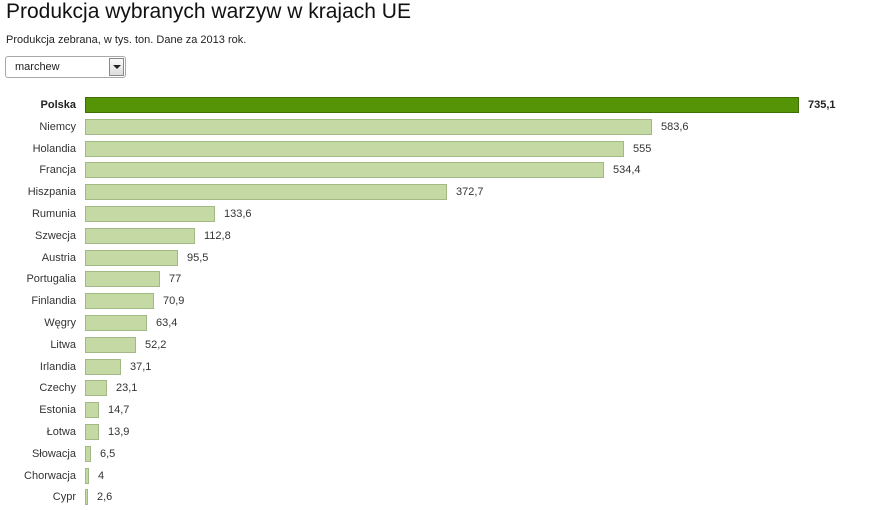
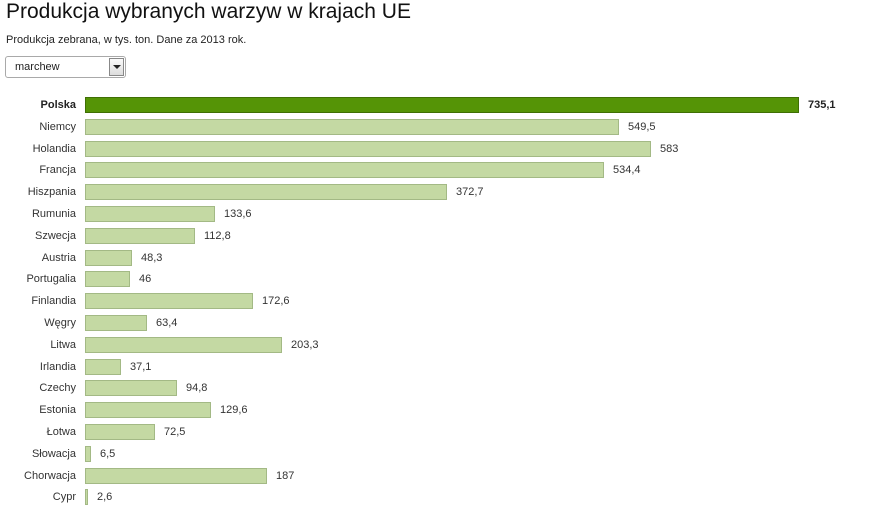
Niemcy: 583,6 -> 549,5
Holandia: 555 -> 583
Austria: 95,5 -> 48,3
Portugalia: 77 -> 46
Finlandia: 70,9 -> 172,6
Litwa: 52,2 -> 203,3
Czechy: 23,1 -> 94,8
Estonia: 14,7 -> 129,6
Łotwa: 13,9 -> 72,5
Chorwacja: 4 -> 187
